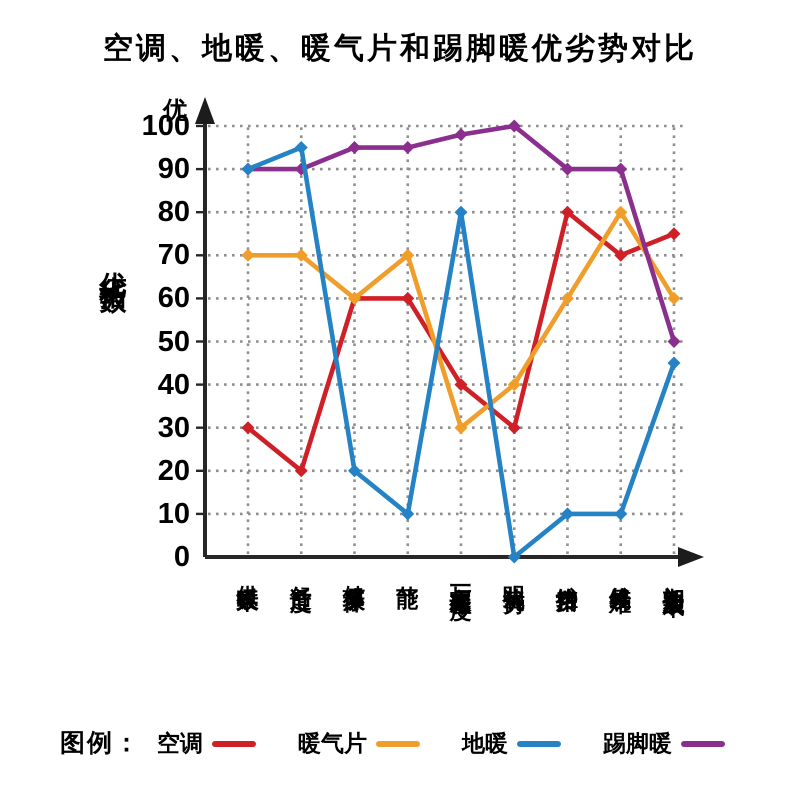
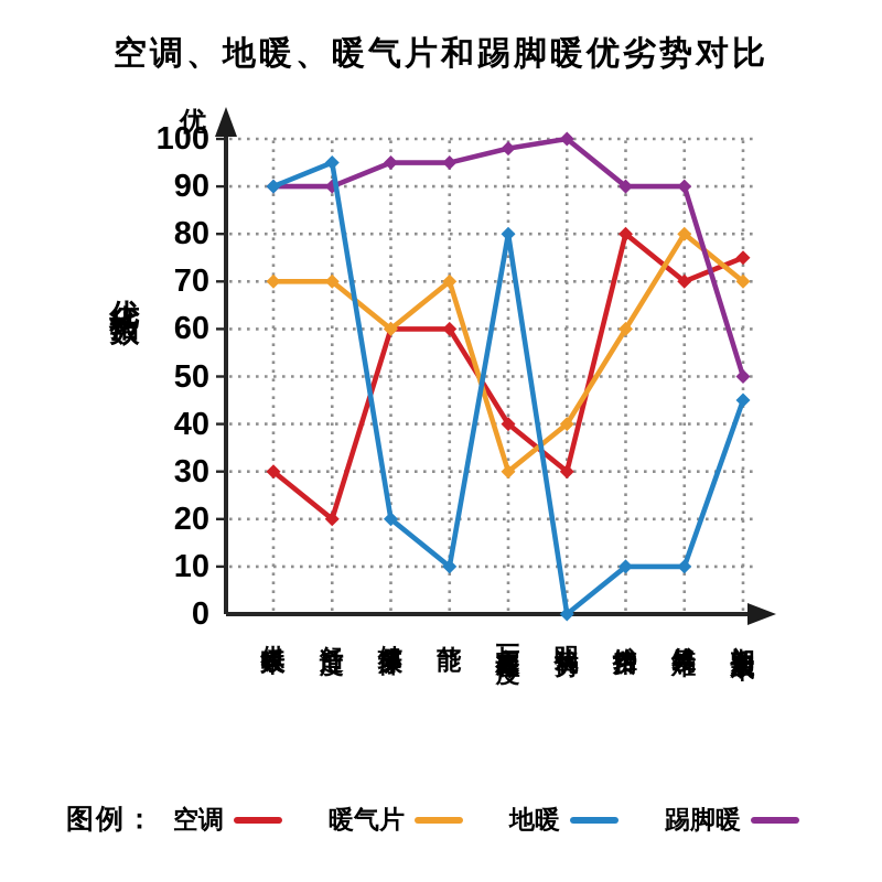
暖气片/初期安装成本: 60 -> 70
